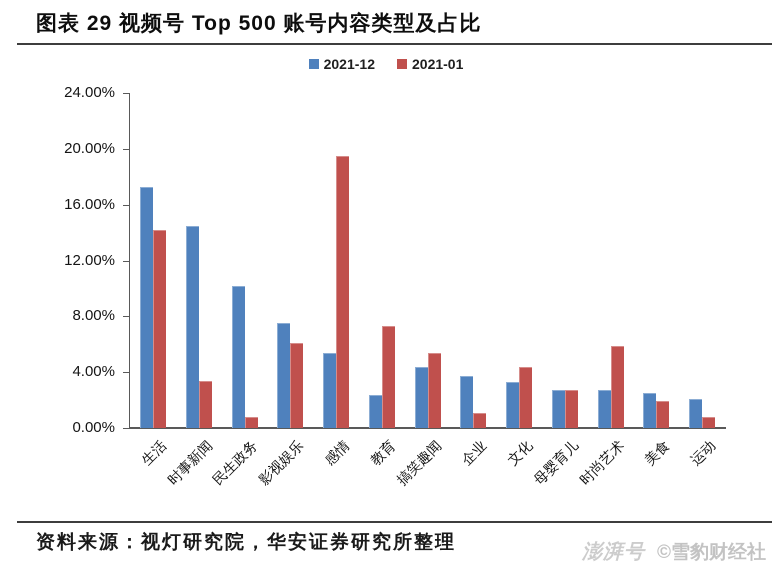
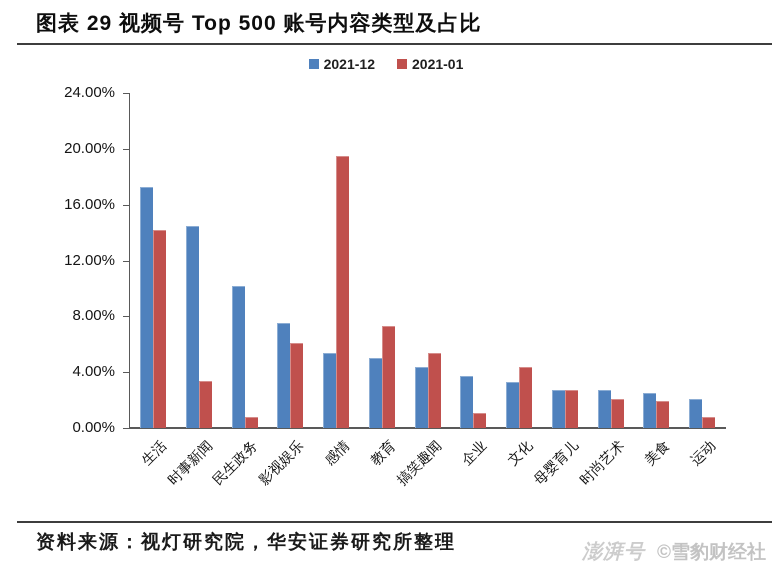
2021-12/教育: 2.4% -> 5.0%
2021-01/时尚艺术: 5.9% -> 2.1%
